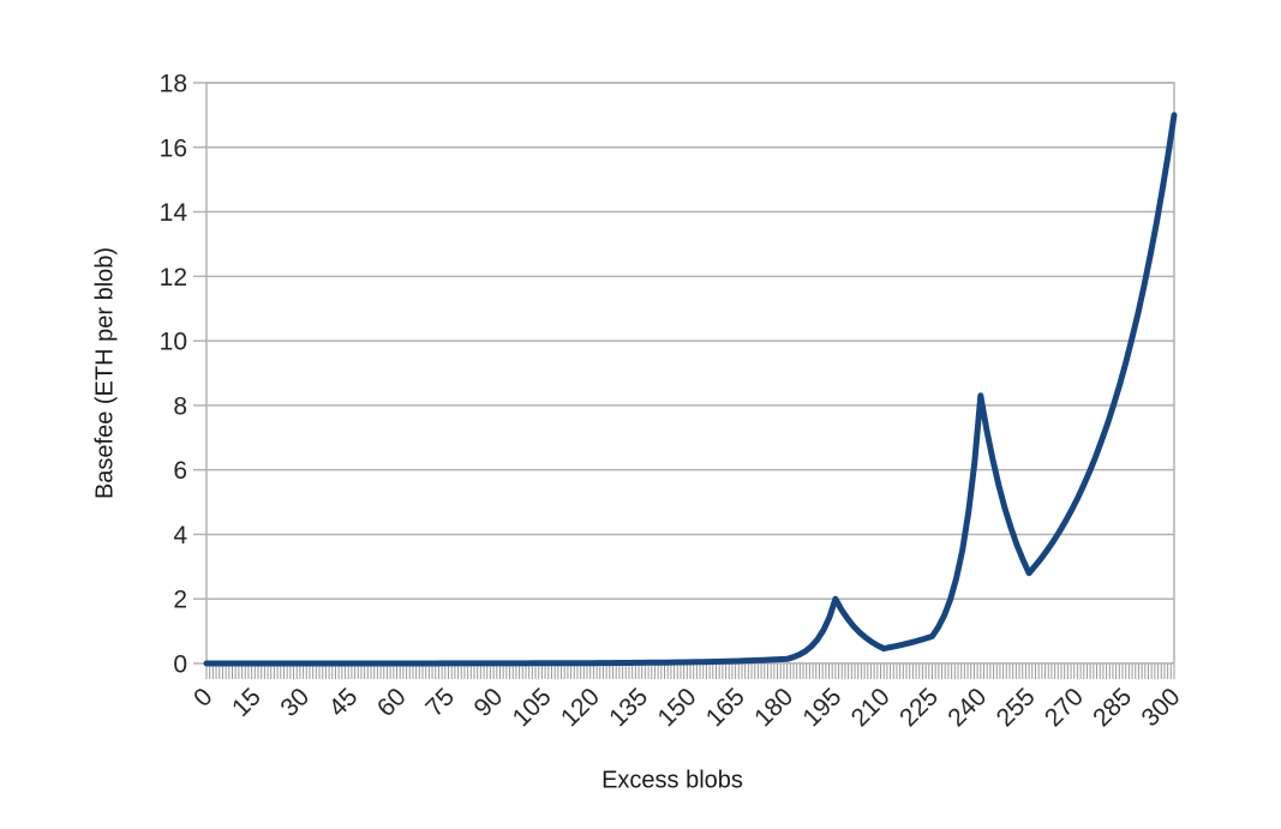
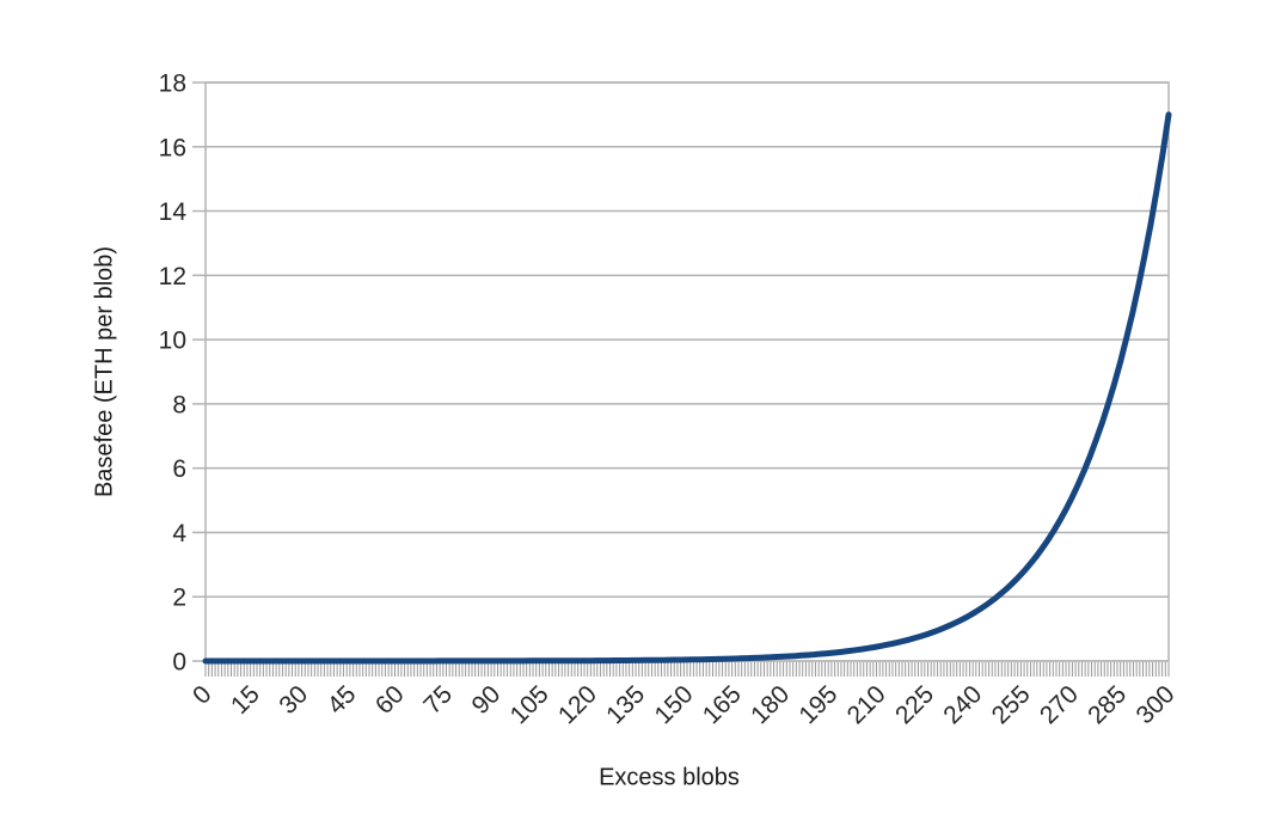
195: 2.0 -> 0.3
240: 8.3 -> 1.5
